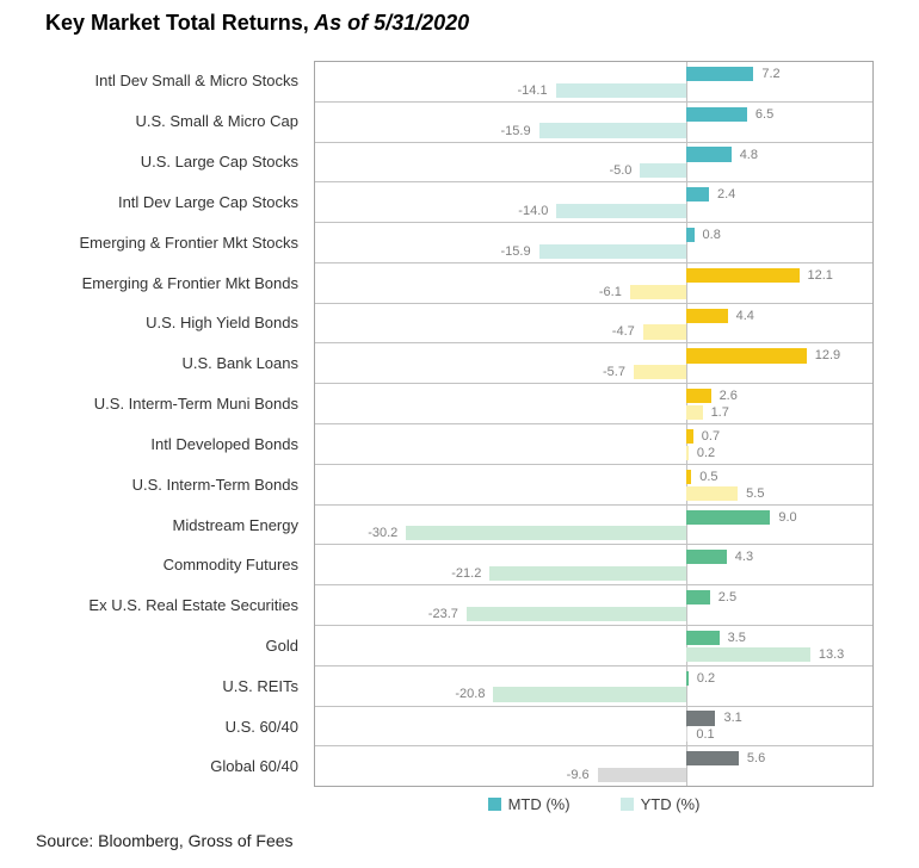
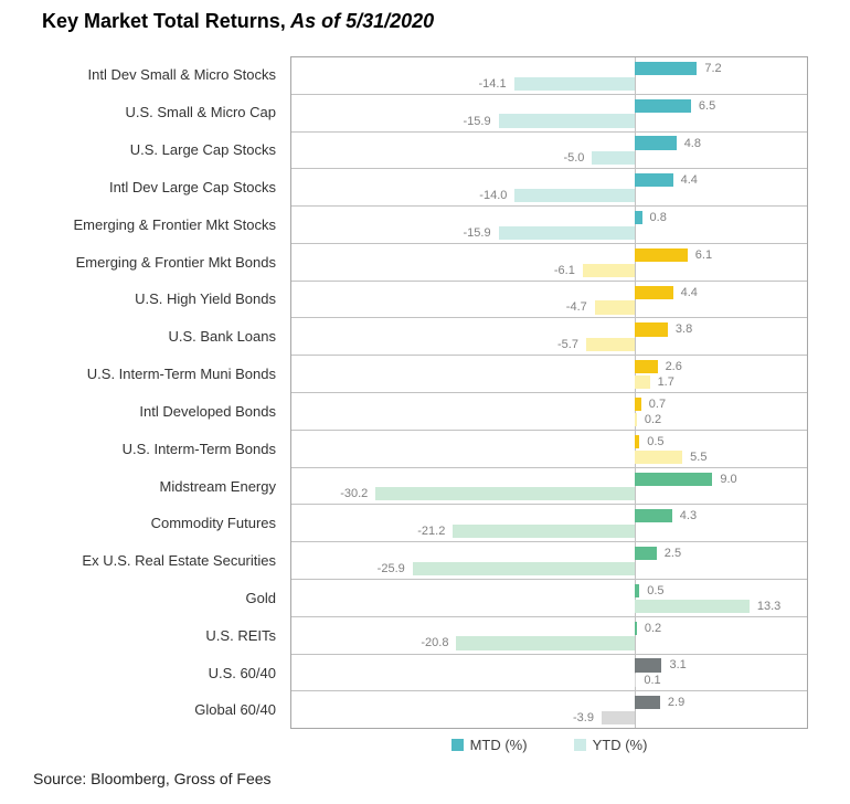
MTD (%)/Intl Dev Large Cap Stocks: 2.4 -> 4.4
MTD (%)/Emerging & Frontier Mkt Bonds: 12.1 -> 6.1
MTD (%)/U.S. Bank Loans: 12.9 -> 3.8
YTD (%)/Ex U.S. Real Estate Securities: -23.7 -> -25.9
MTD (%)/Gold: 3.5 -> 0.5
MTD (%)/Global 60/40: 5.6 -> 2.9
YTD (%)/Global 60/40: -9.6 -> -3.9
